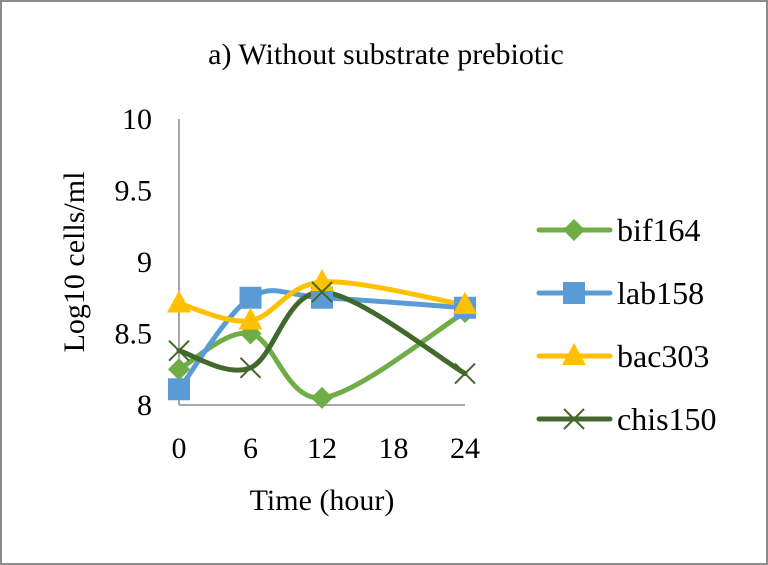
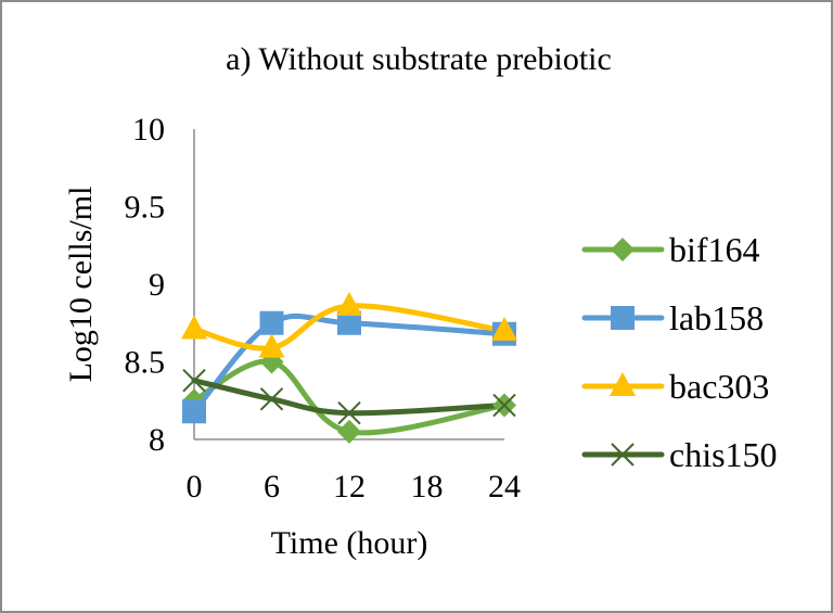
lab158/0: 8.11 -> 8.18
chis150/12: 8.79 -> 8.17
bif164/24: 8.65 -> 8.22
